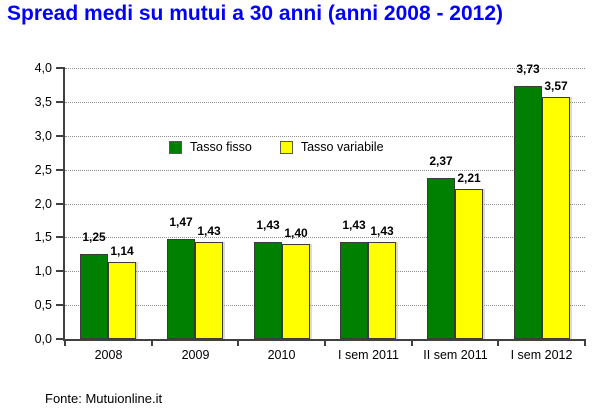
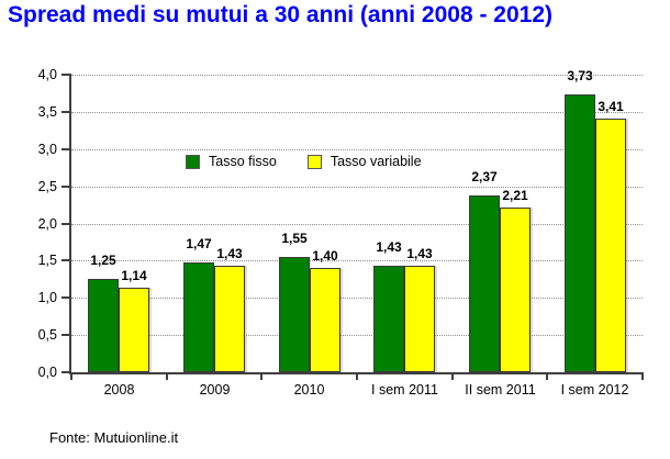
Tasso fisso/2010: 1,43 -> 1,55
Tasso variabile/I sem 2012: 3,57 -> 3,41
